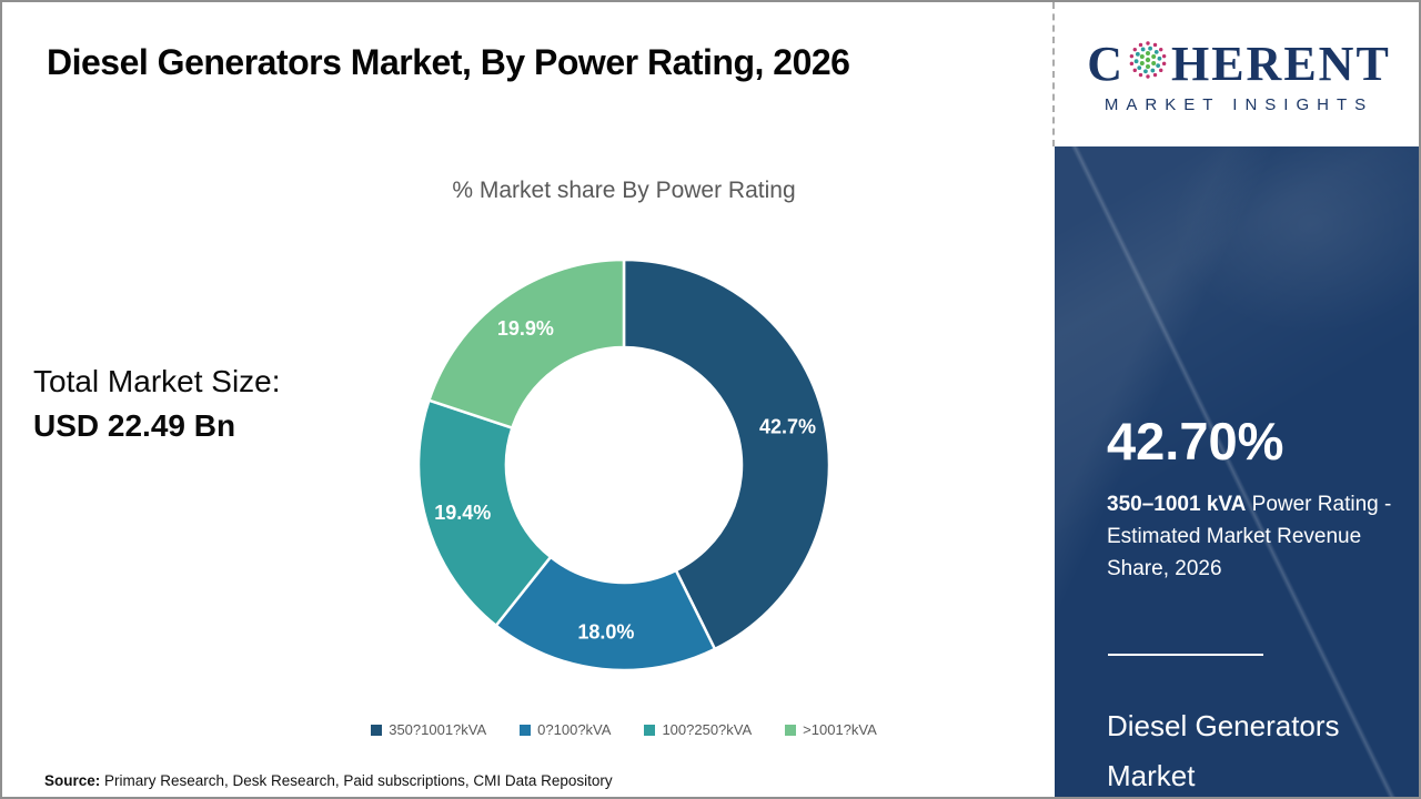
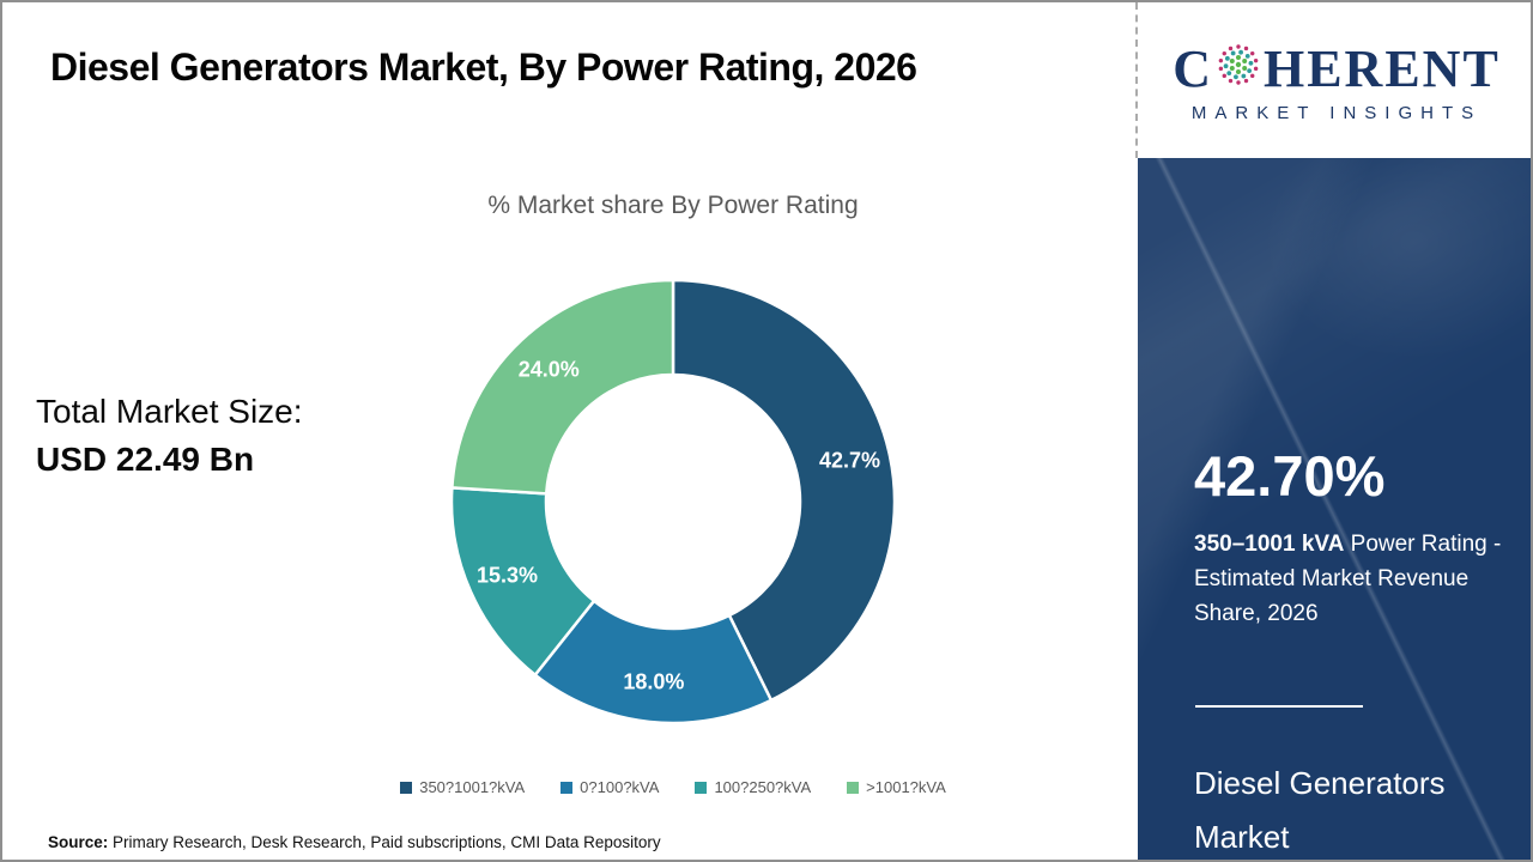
100?250?kVA: 19.4% -> 15.3%
>1001?kVA: 19.9% -> 24.0%
